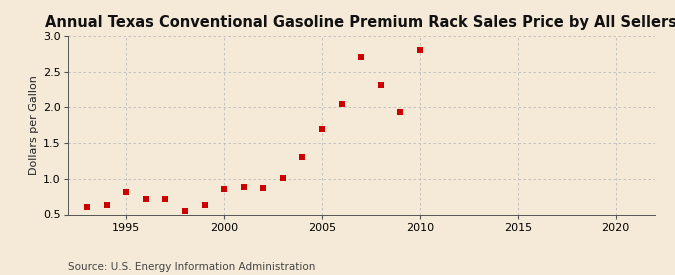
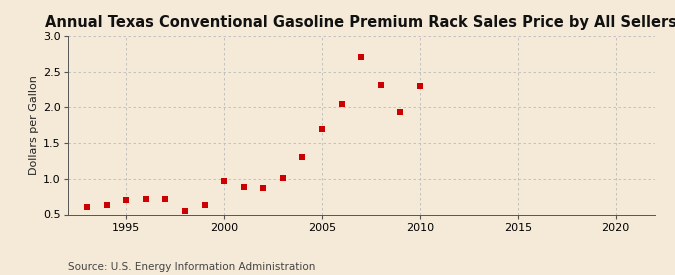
1995: 0.82 -> 0.70
2000: 0.86 -> 0.97
2010: 2.80 -> 2.30
